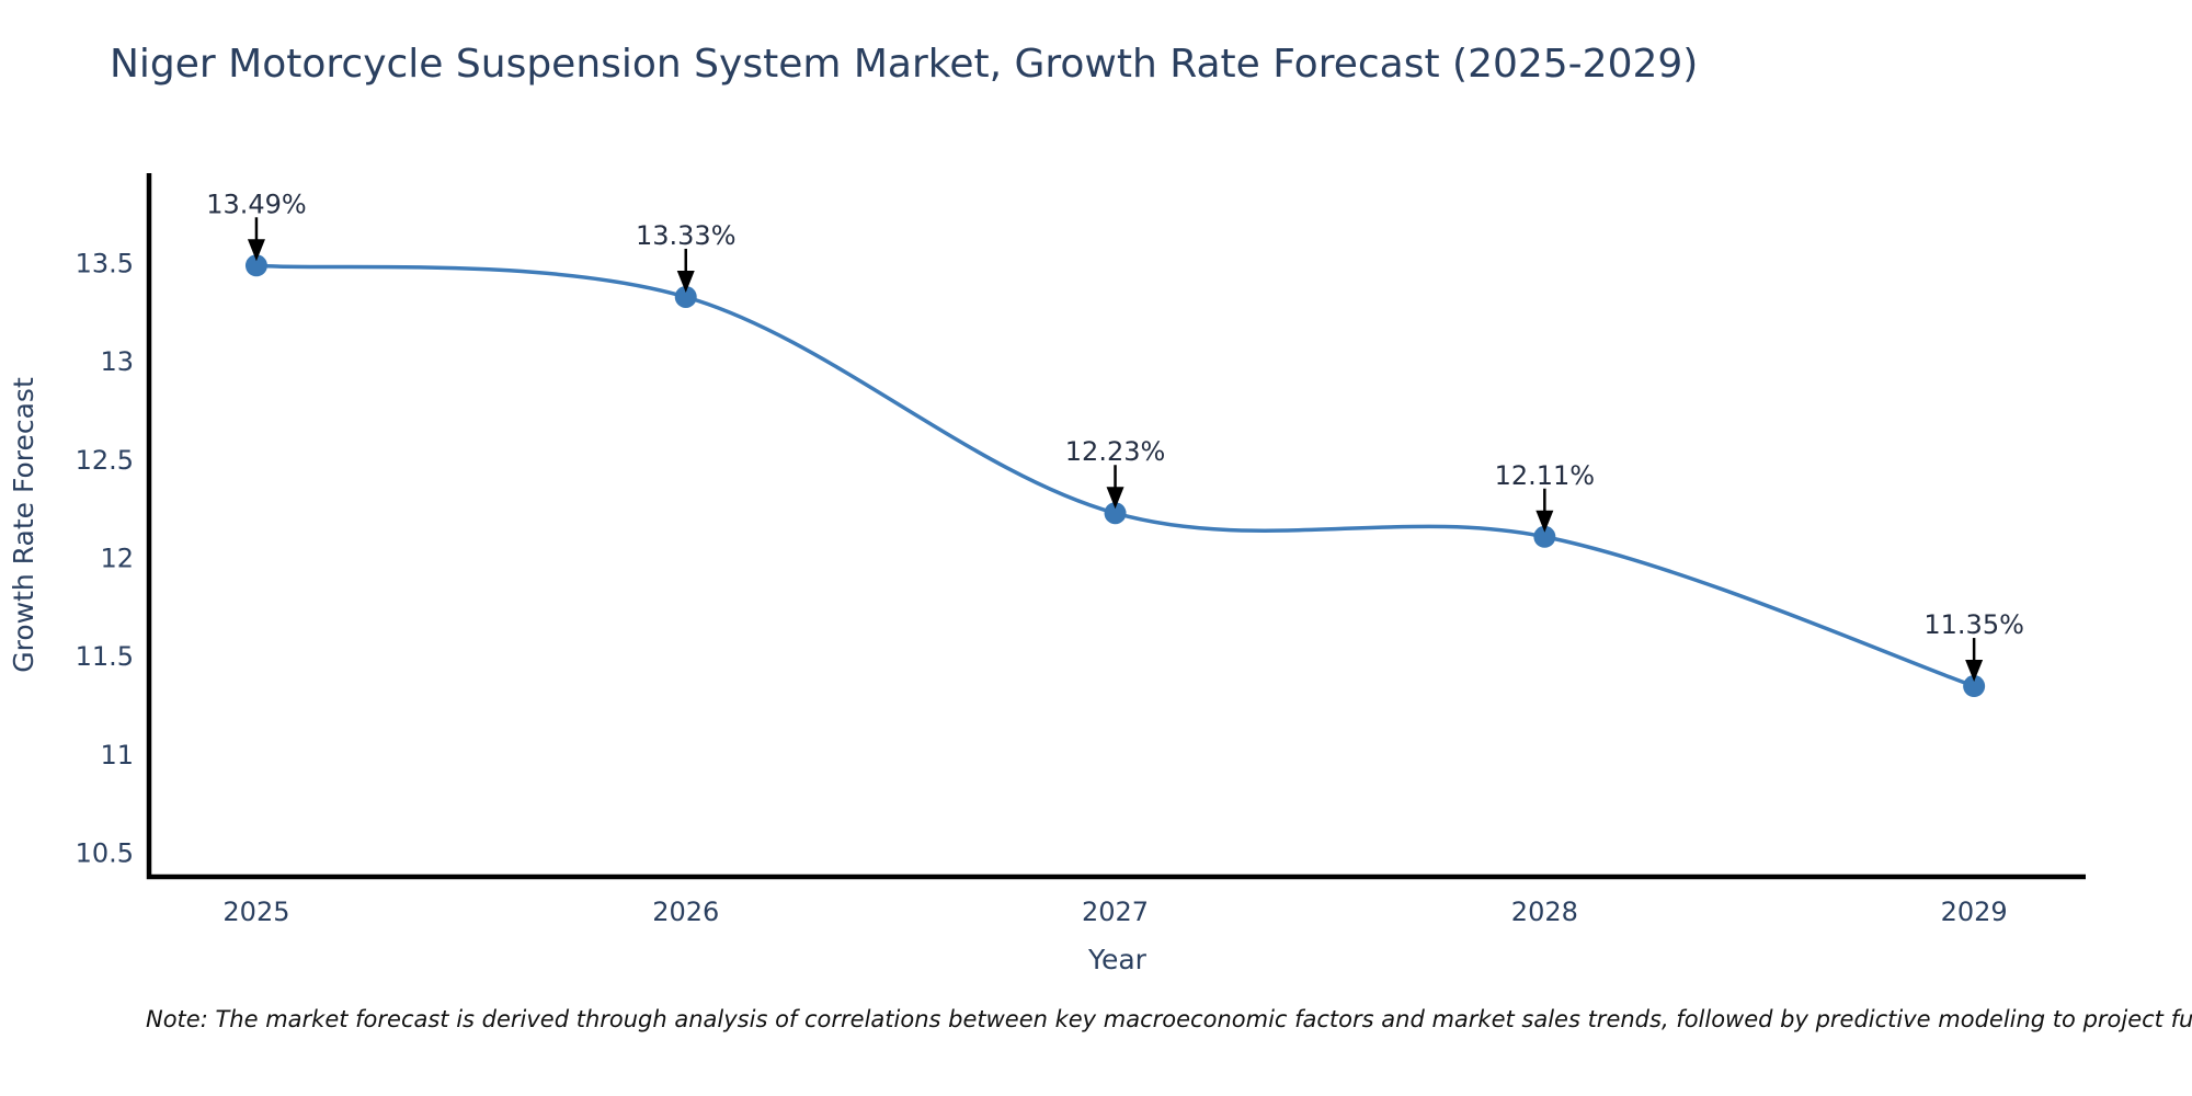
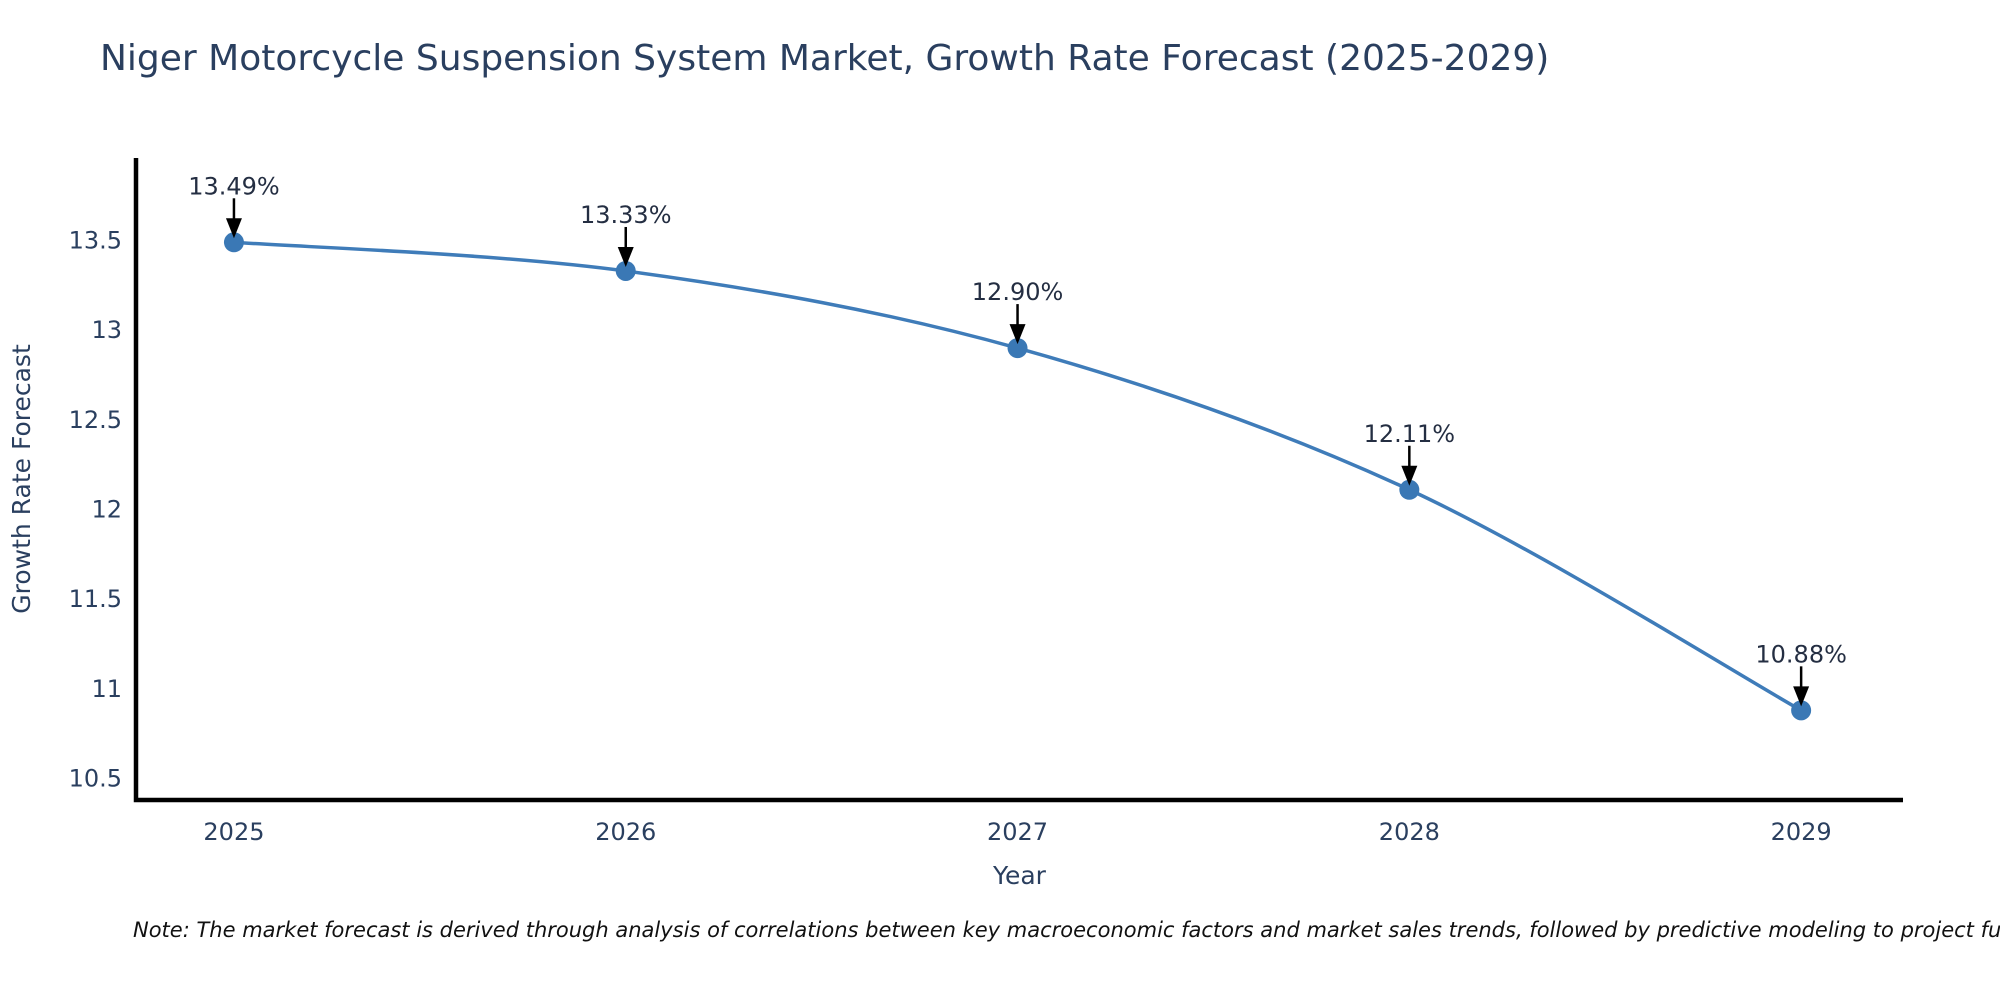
2027: 12.23% -> 12.90%
2029: 11.35% -> 10.88%
